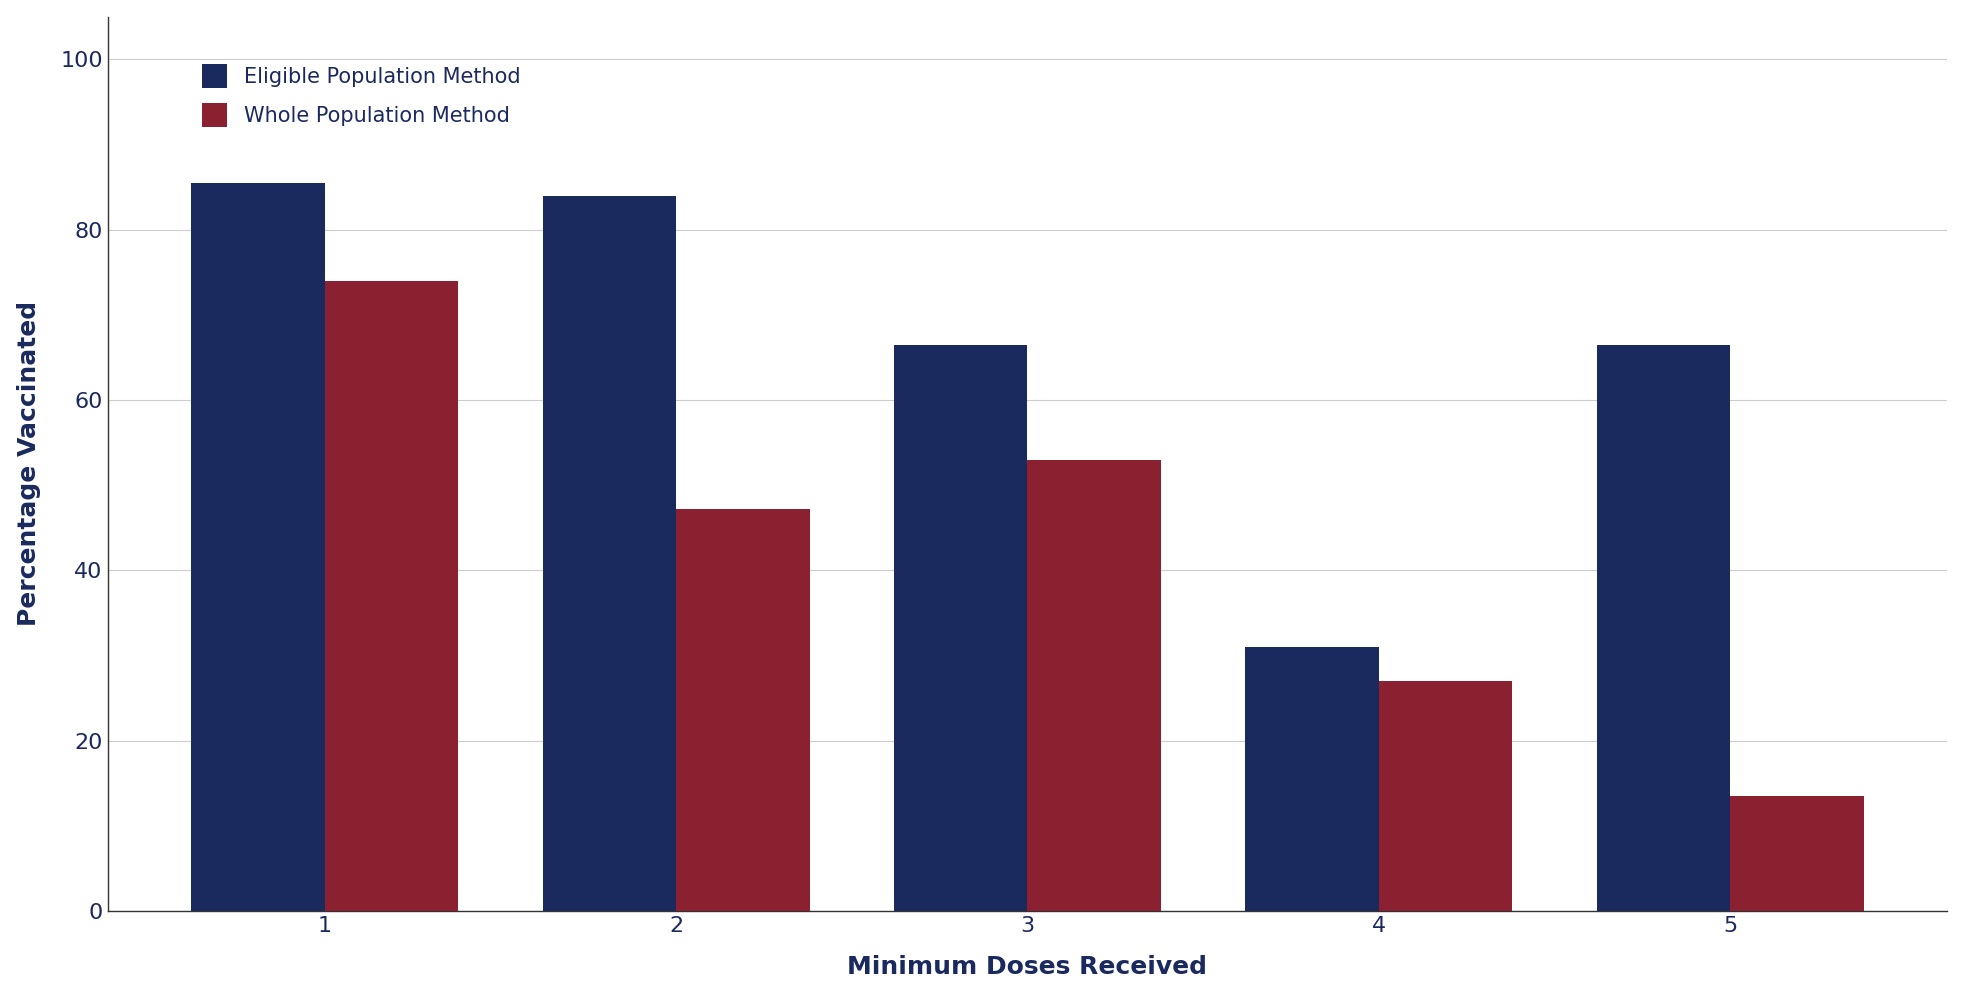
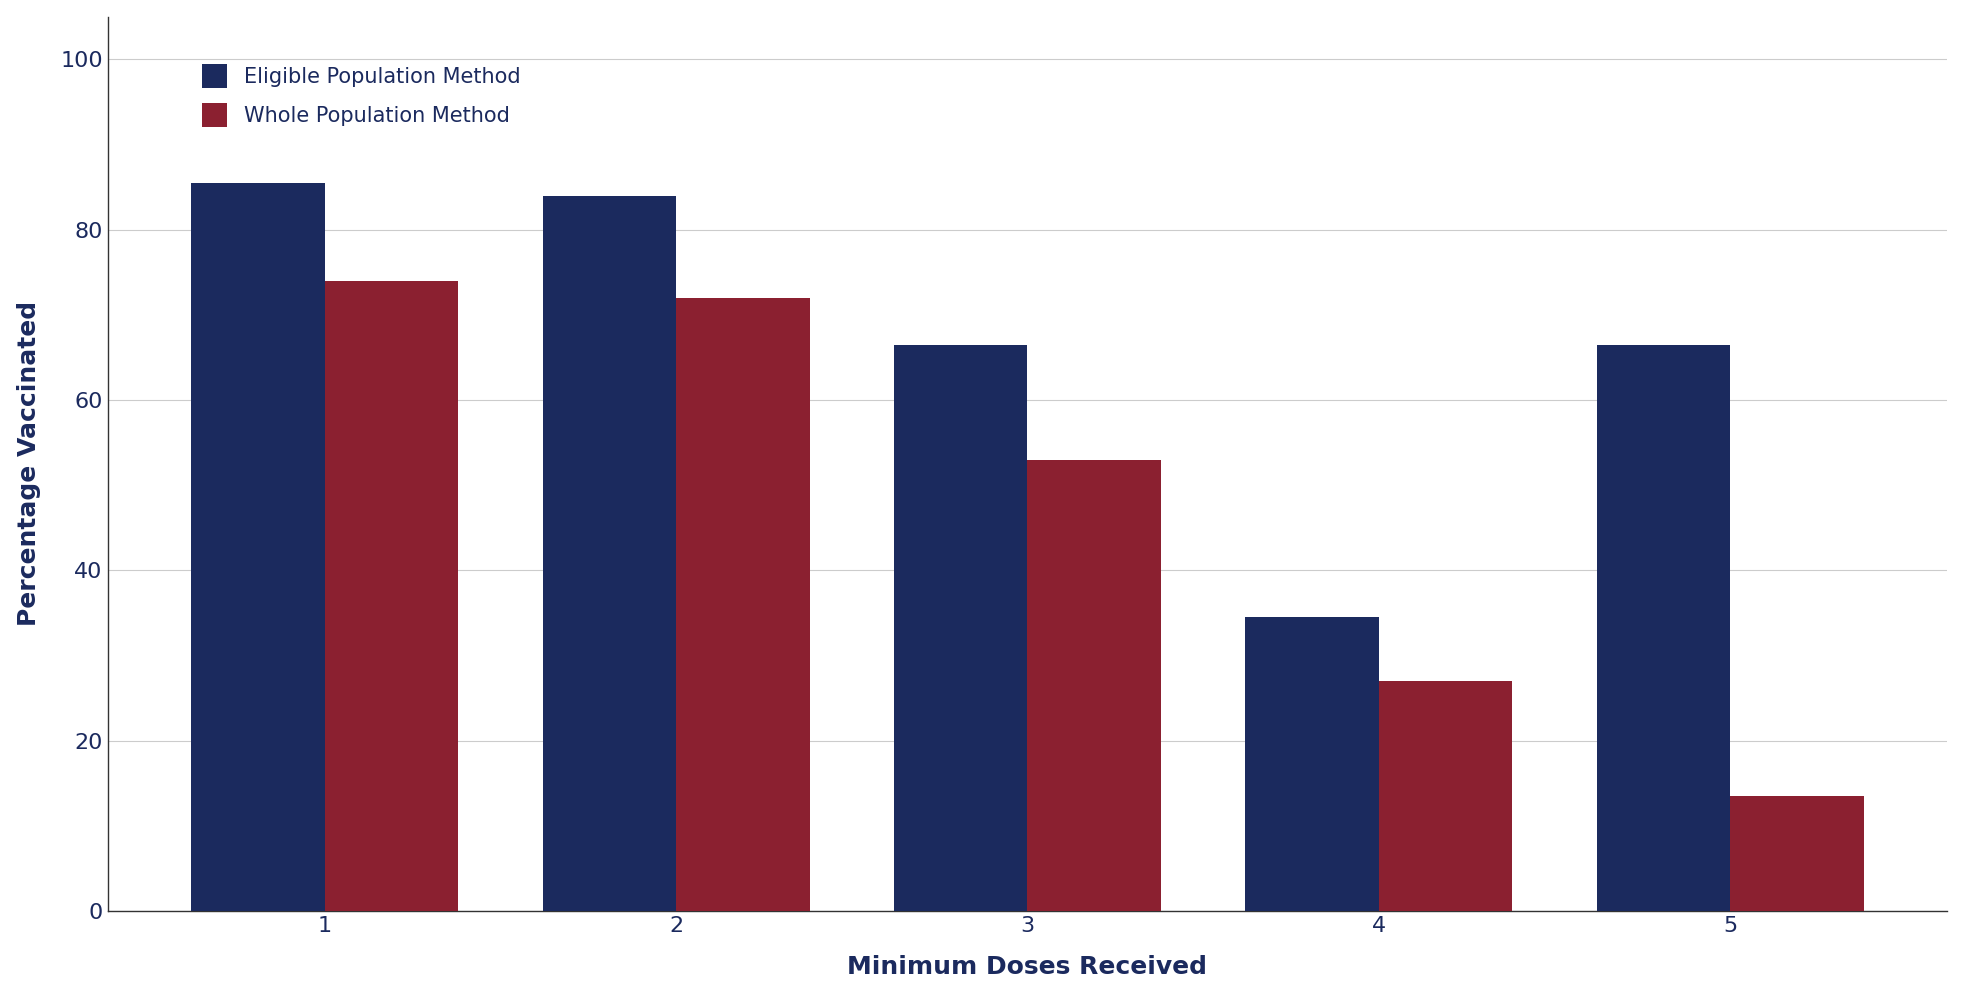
Whole Population Method/2: 47.2 -> 72.0
Eligible Population Method/4: 31.0 -> 34.5
